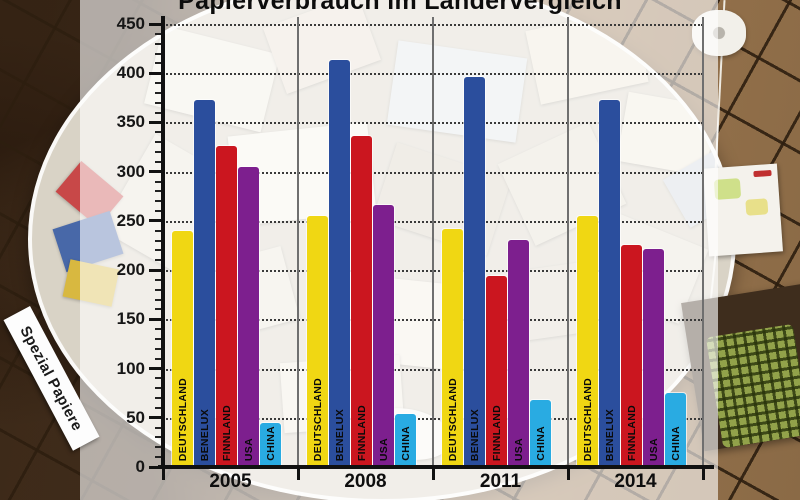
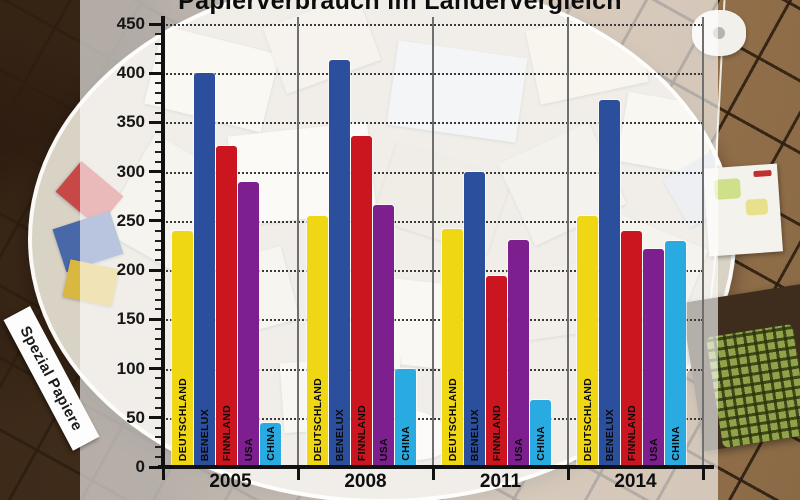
BENELUX/2005: 370 -> 400
USA/2005: 300 -> 290
CHINA/2008: 50 -> 100
BENELUX/2011: 400 -> 300
FINNLAND/2014: 220 -> 240
CHINA/2014: 80 -> 230
